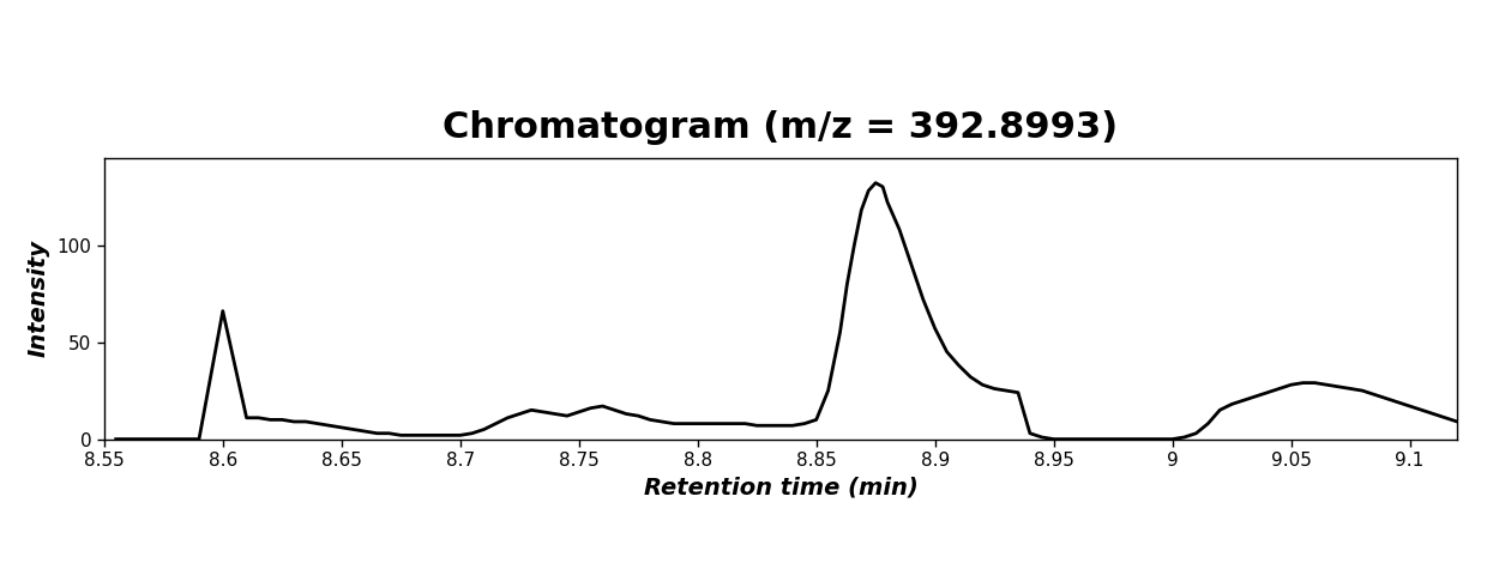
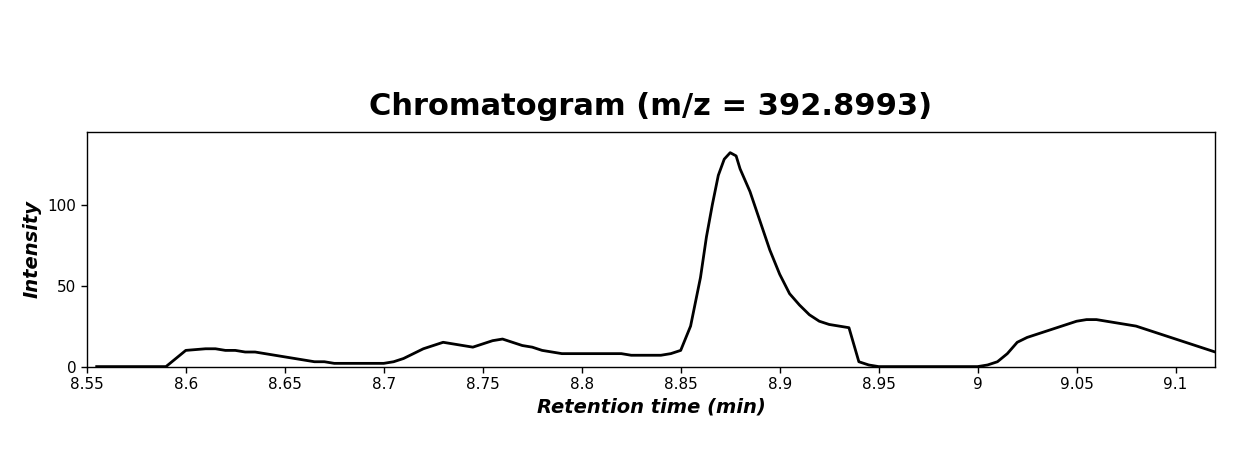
8.6: 66 -> 10
